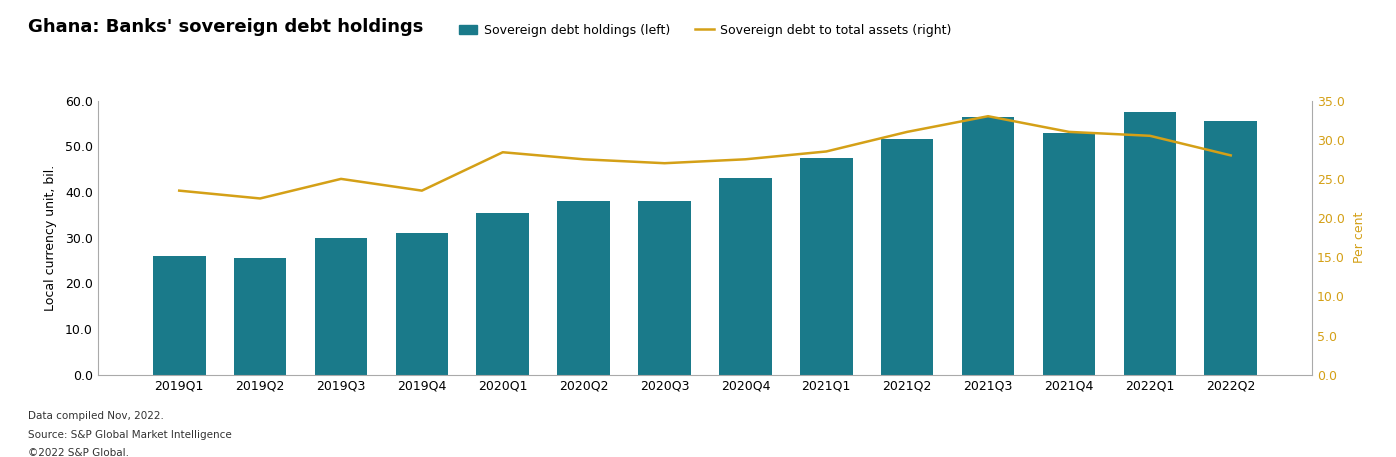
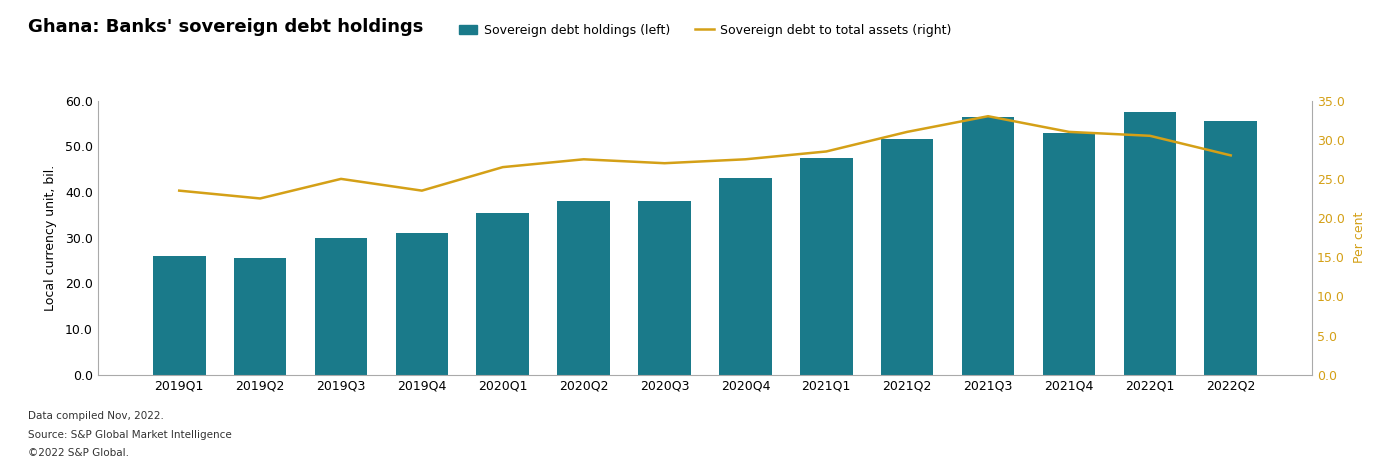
Sovereign debt to total assets (right)/2020Q1: 28.4 -> 26.5
